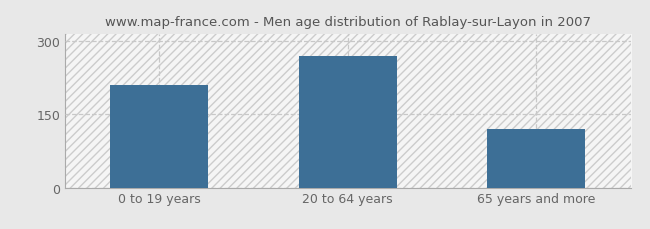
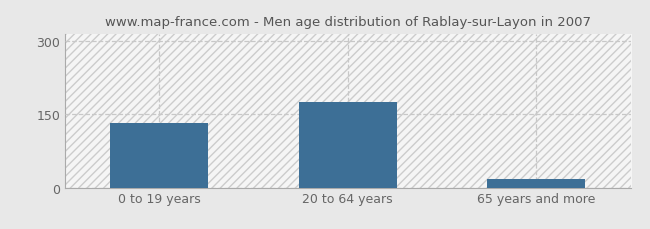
0 to 19 years: 210 -> 132
20 to 64 years: 270 -> 175
65 years and more: 120 -> 17
